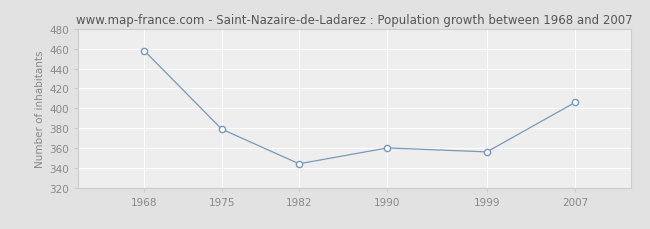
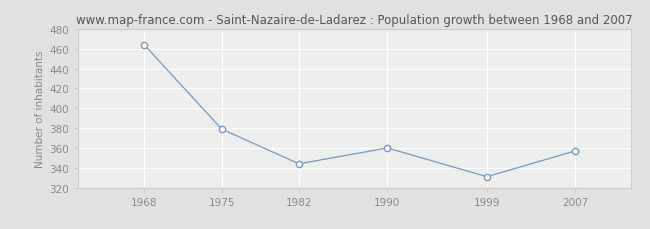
1968: 458 -> 464
1999: 356 -> 331
2007: 406 -> 357
